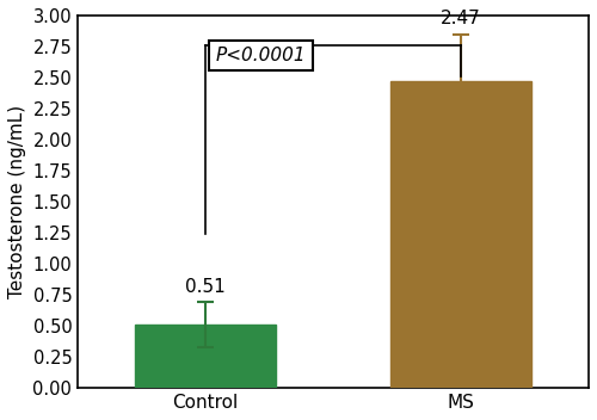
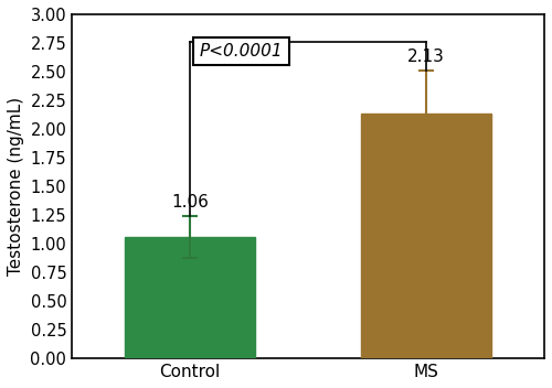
Control: 0.51 -> 1.06
MS: 2.47 -> 2.13
